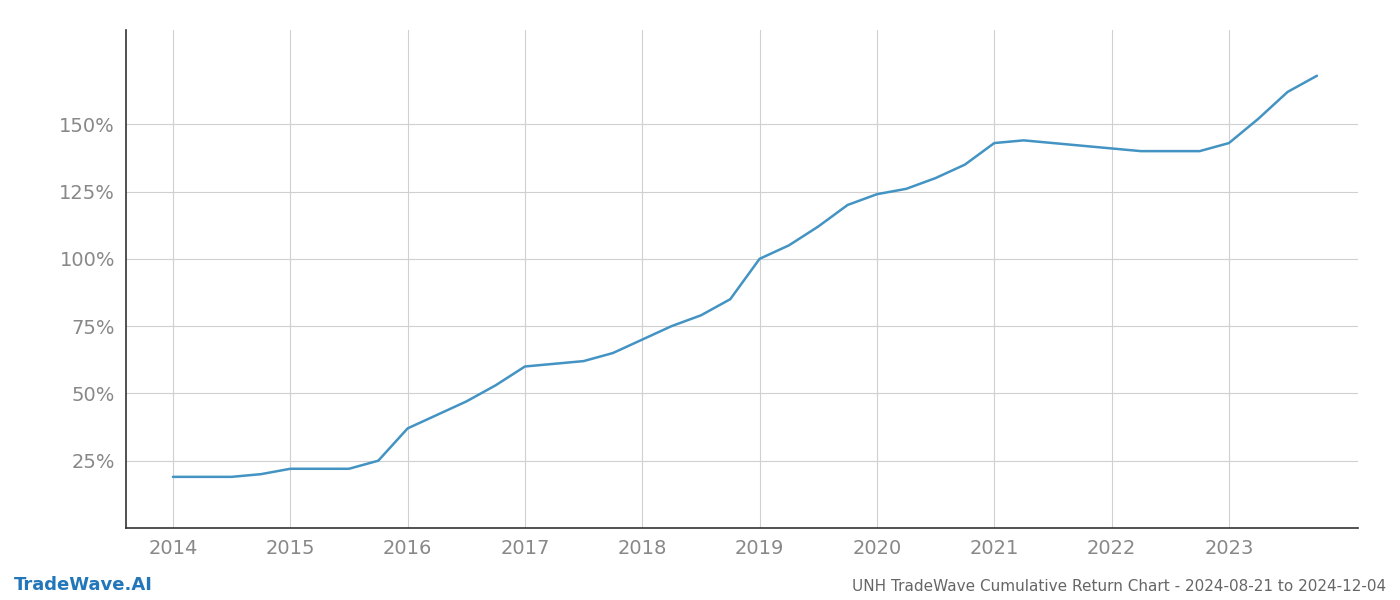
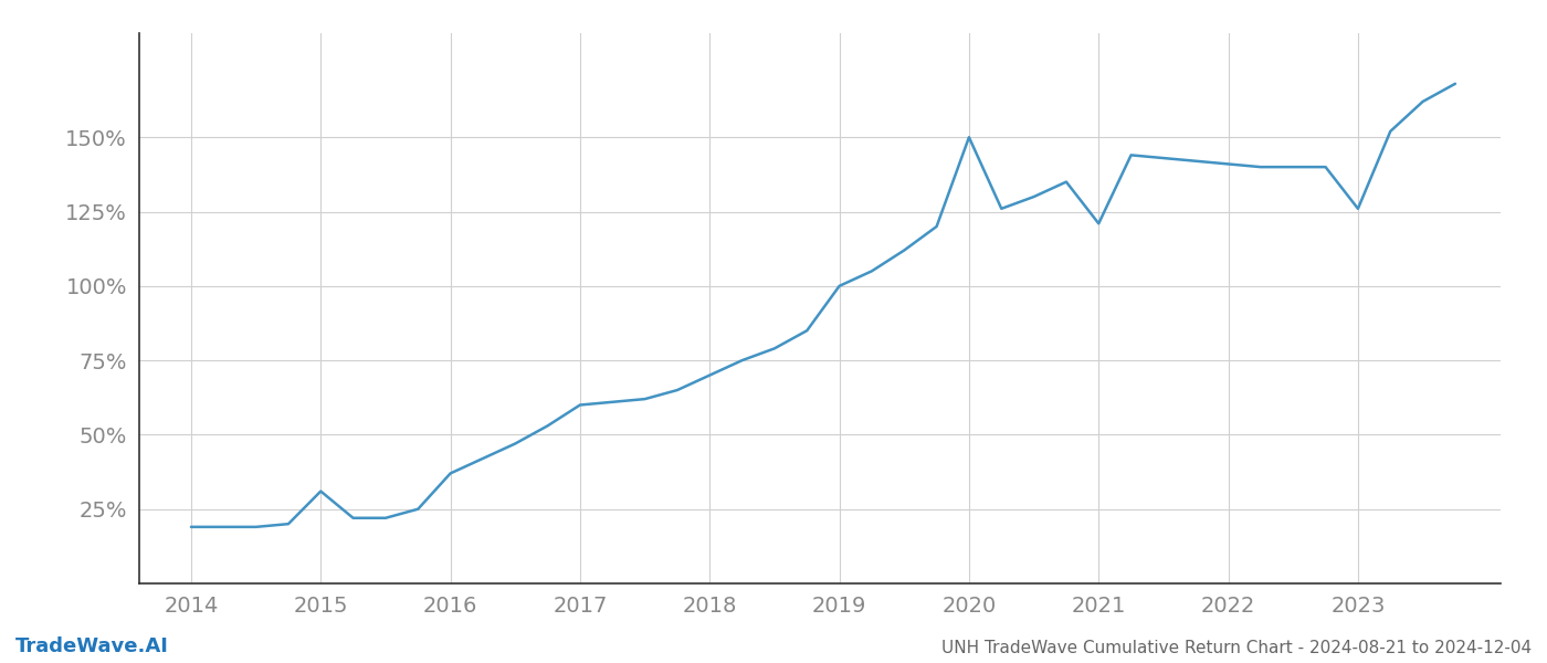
2015: 22% -> 31%
2020: 124% -> 150%
2021: 143% -> 121%
2023: 143% -> 126%
